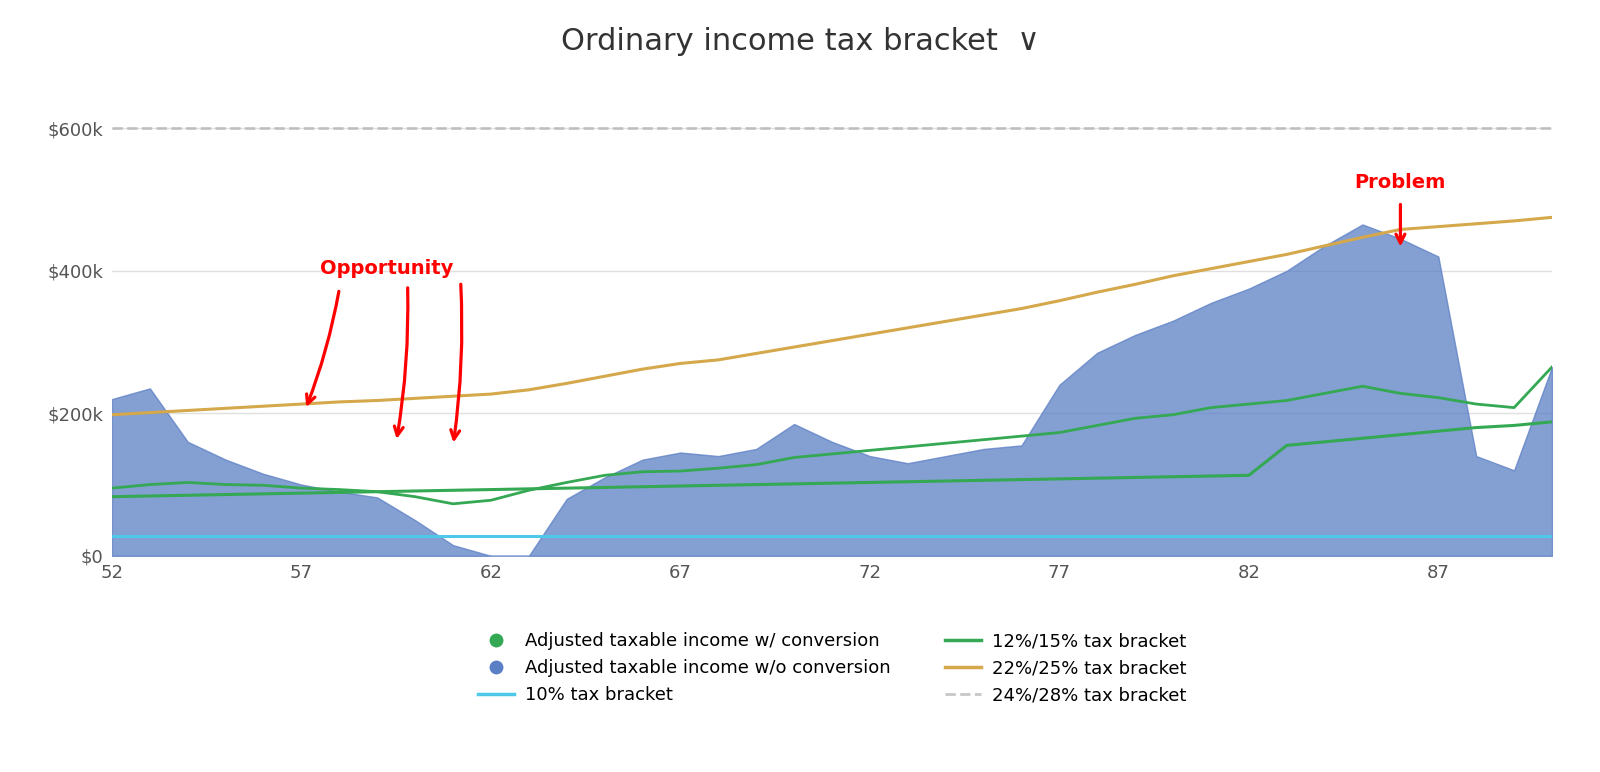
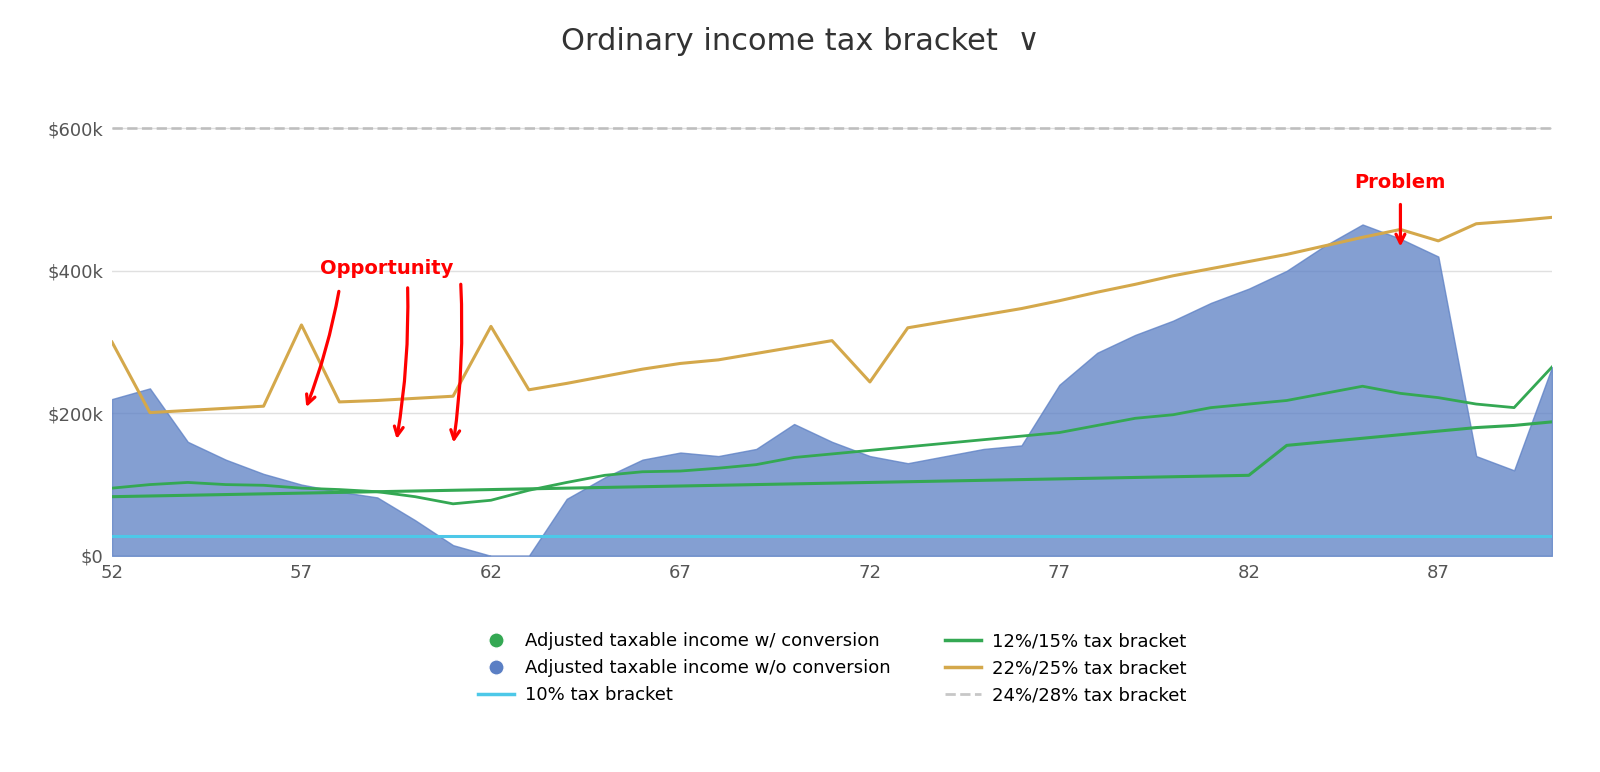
22%/25% tax bracket/52: $198k -> $300k
22%/25% tax bracket/57: $213k -> $324k
22%/25% tax bracket/62: $227k -> $322k
22%/25% tax bracket/72: $311k -> $244k
22%/25% tax bracket/87: $462k -> $442k
